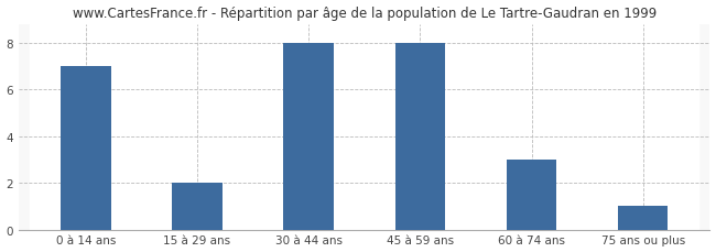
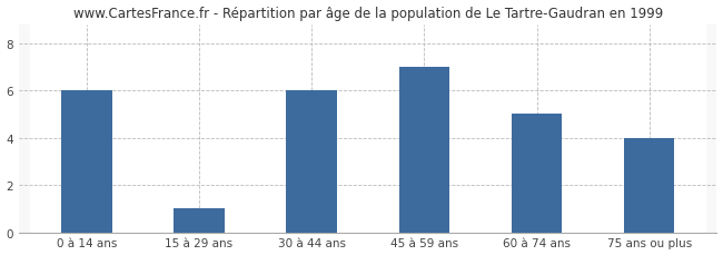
0 à 14 ans: 7 -> 6
15 à 29 ans: 2 -> 1
30 à 44 ans: 8 -> 6
45 à 59 ans: 8 -> 7
60 à 74 ans: 3 -> 5
75 ans ou plus: 1 -> 4
